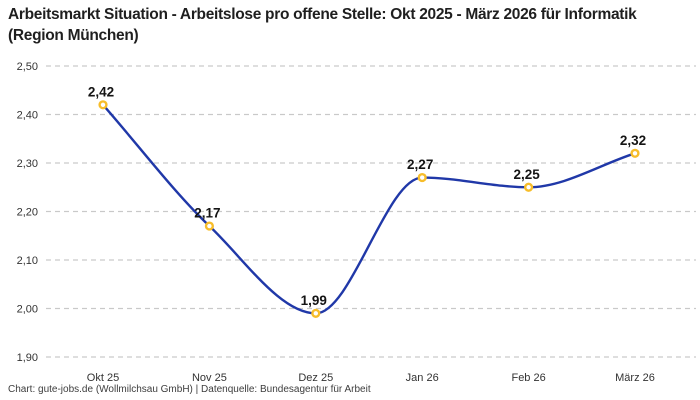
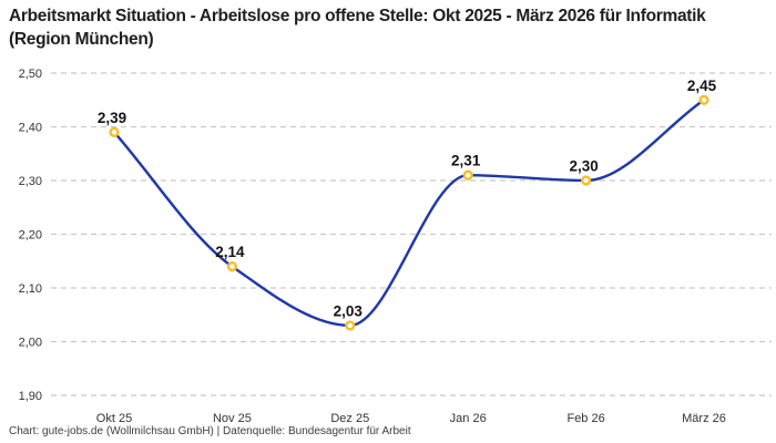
Okt 25: 2,42 -> 2,39
Nov 25: 2,17 -> 2,14
Dez 25: 1,99 -> 2,03
Jan 26: 2,27 -> 2,31
Feb 26: 2,25 -> 2,30
März 26: 2,32 -> 2,45
